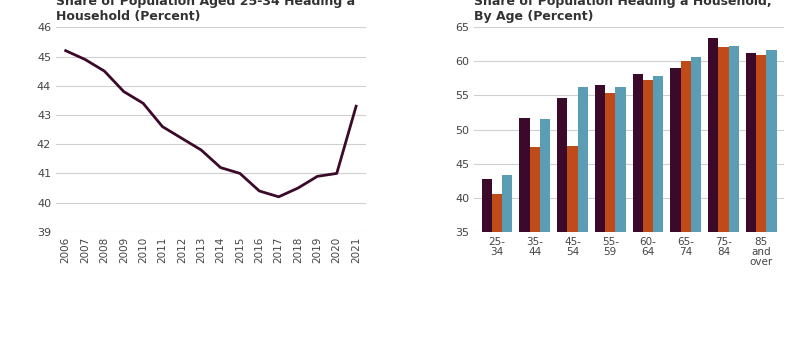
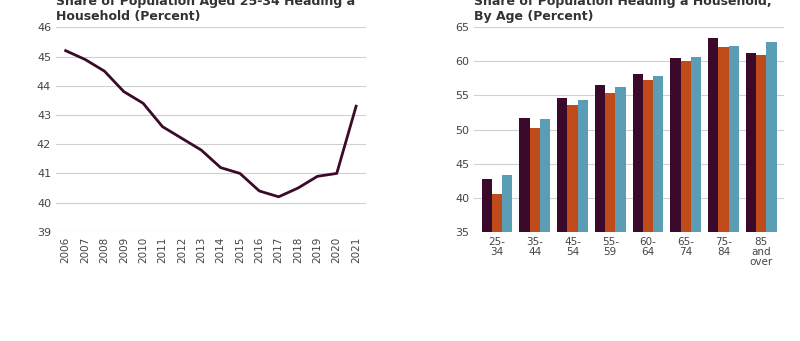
2016/35- 44: 47.4 -> 50.2
2016/45- 54: 47.6 -> 53.6
2021/45- 54: 56.2 -> 54.3
2011/65- 74: 59.0 -> 60.5
2021/85 and over: 61.6 -> 62.8
